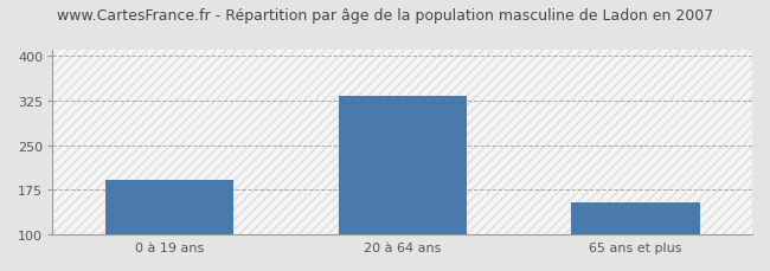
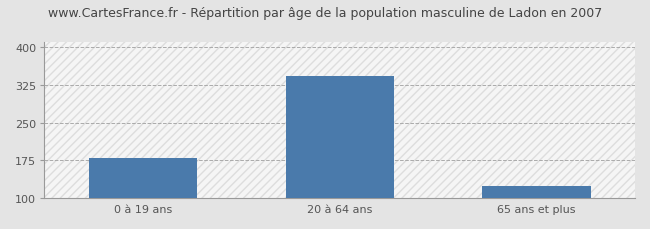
0 à 19 ans: 192 -> 180
20 à 64 ans: 332 -> 342
65 ans et plus: 154 -> 125
